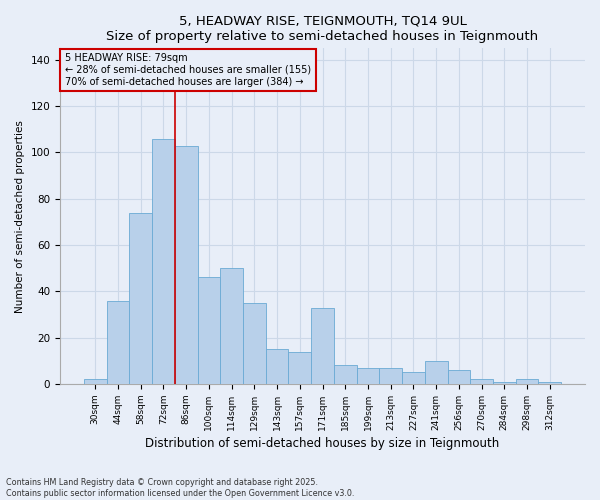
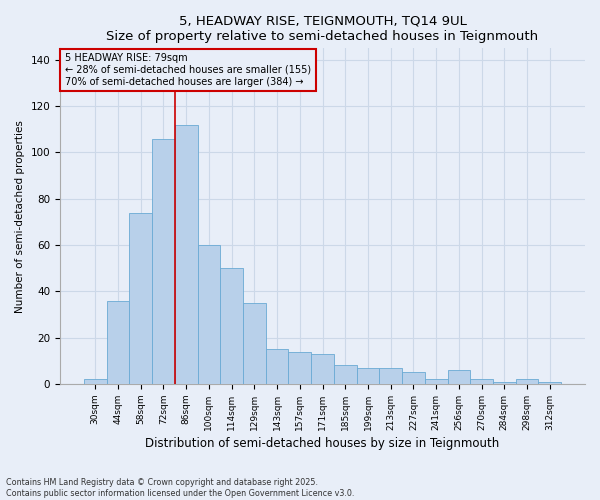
86sqm: 103 -> 112
100sqm: 46 -> 60
171sqm: 33 -> 13
241sqm: 10 -> 2
